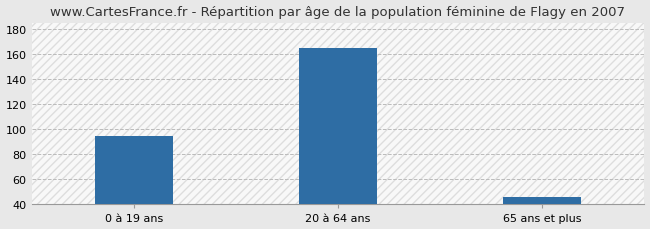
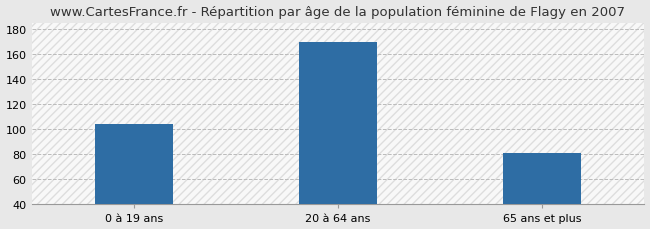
0 à 19 ans: 95 -> 104
20 à 64 ans: 165 -> 170
65 ans et plus: 46 -> 81
